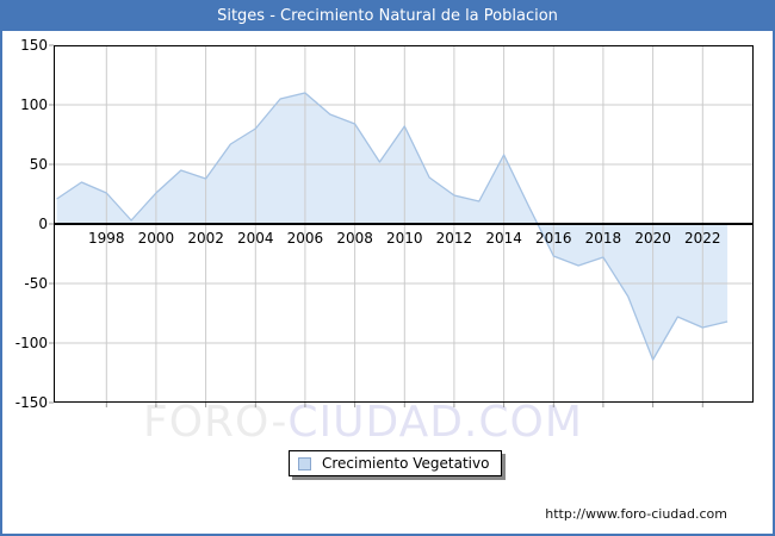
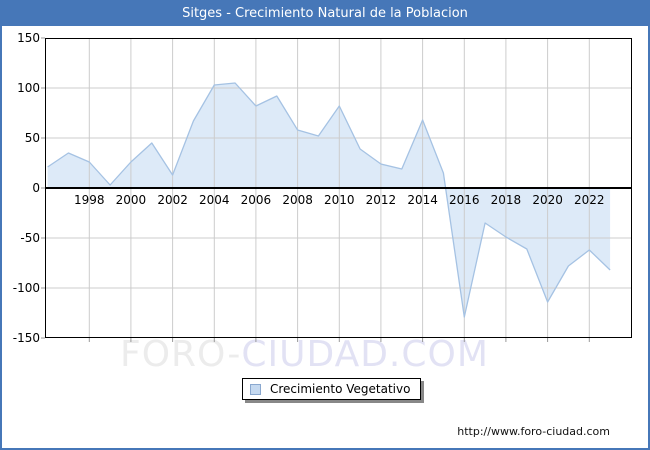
2002: 38 -> 13
2004: 80 -> 103
2006: 110 -> 82
2008: 84 -> 58
2014: 58 -> 68
2016: -27 -> -129
2018: -28 -> -49
2022: -87 -> -62
